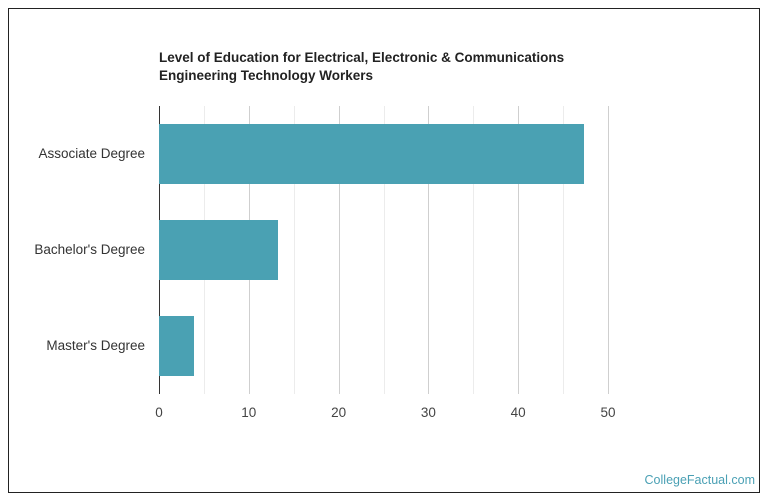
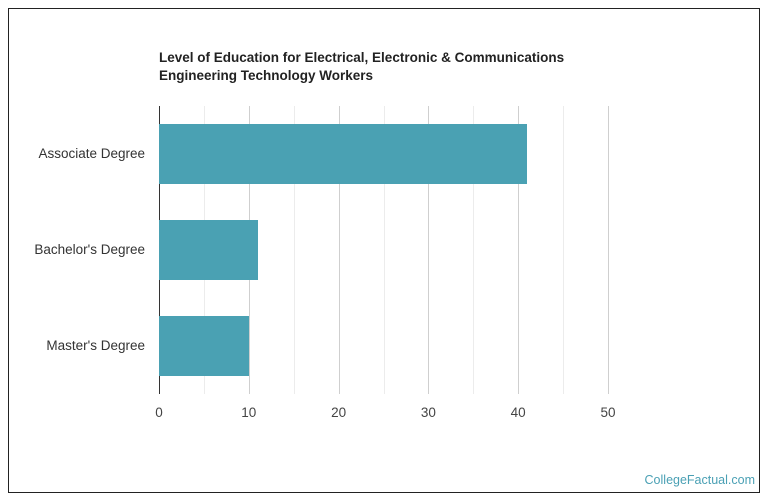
Associate Degree: 47 -> 41
Bachelor's Degree: 13 -> 11
Master's Degree: 4 -> 10
